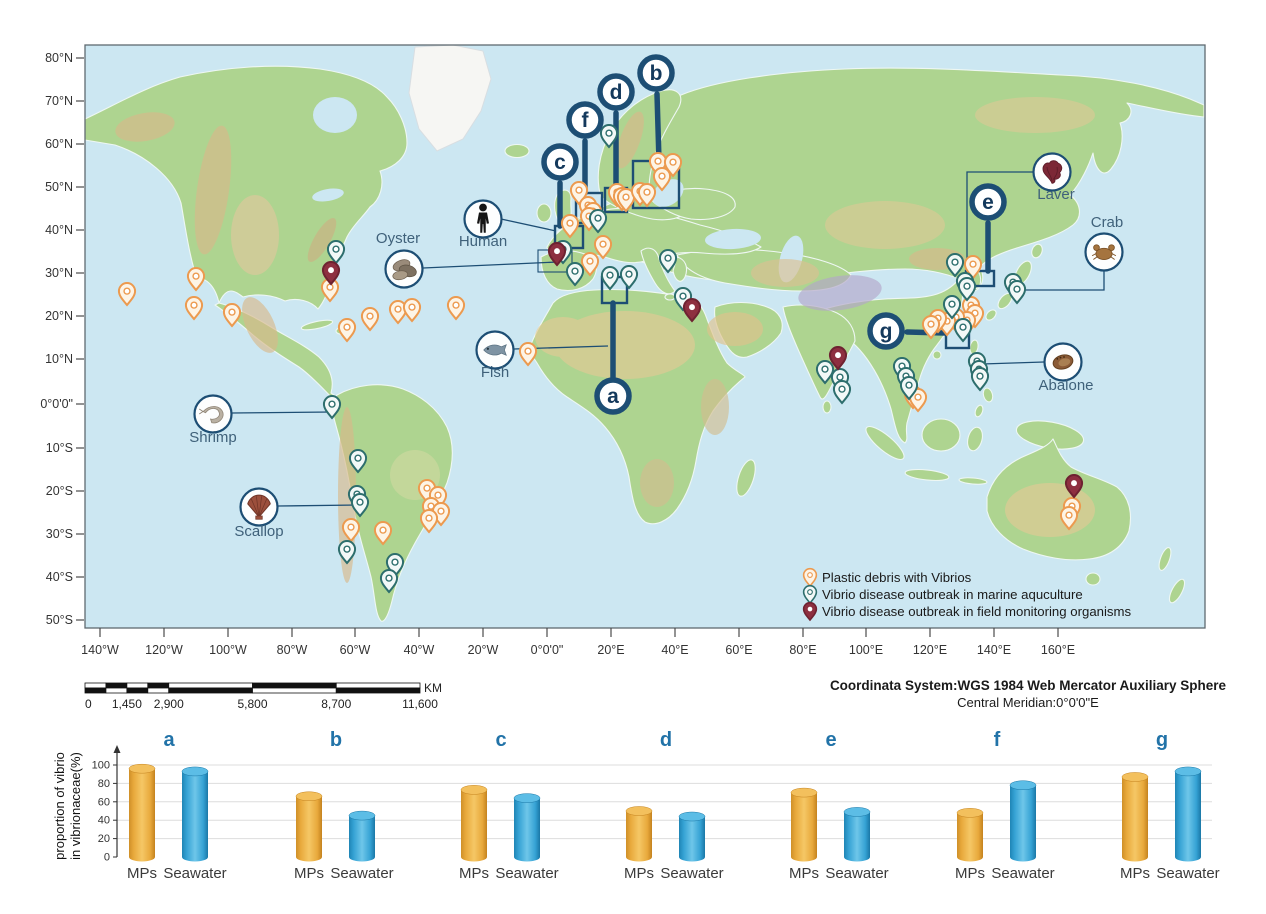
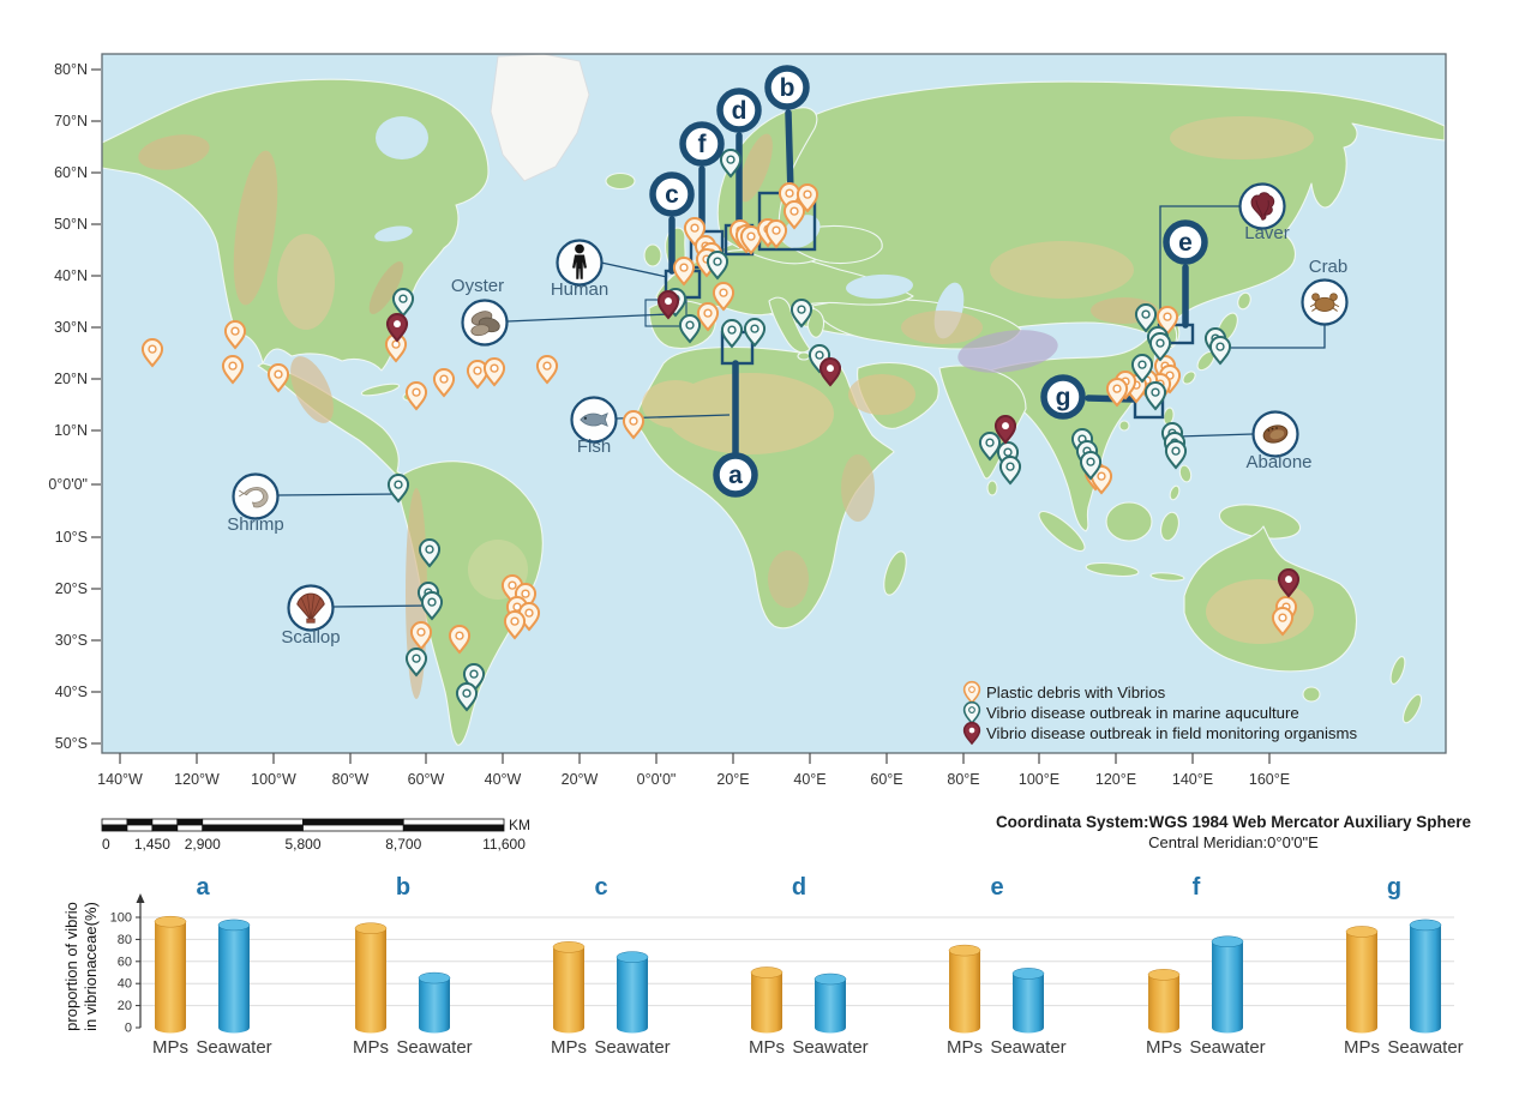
MPs/b: 70 -> 90
